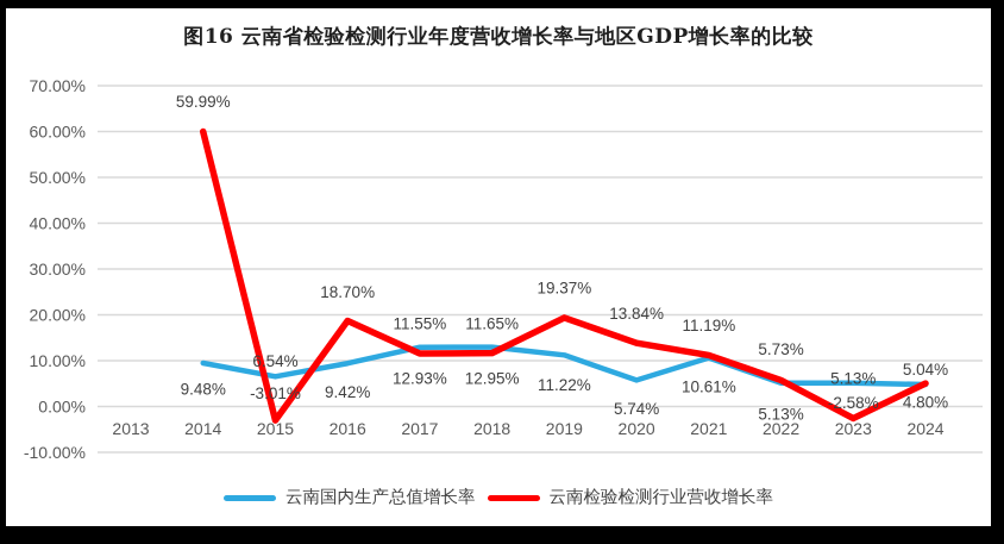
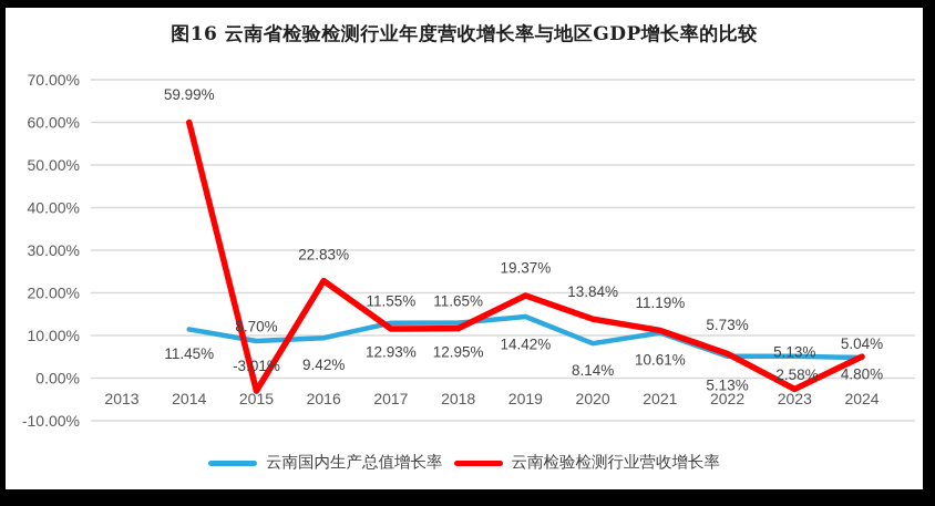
云南国内生产总值增长率/2014: 9.48% -> 11.45%
云南国内生产总值增长率/2015: 6.54% -> 8.70%
云南检验检测行业营收增长率/2016: 18.70% -> 22.83%
云南国内生产总值增长率/2019: 11.22% -> 14.42%
云南国内生产总值增长率/2020: 5.74% -> 8.14%
